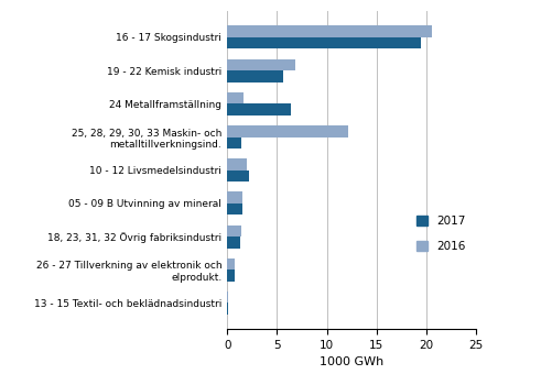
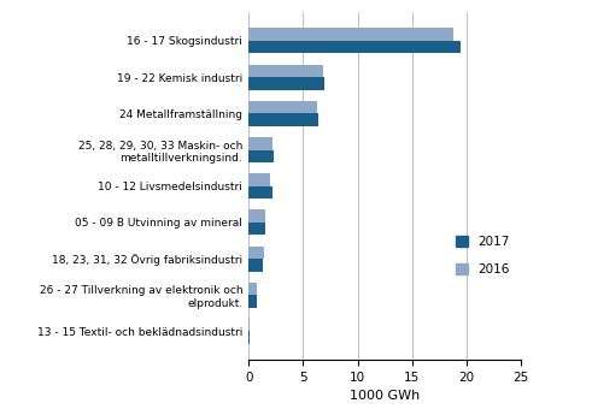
2016/16 - 17 Skogsindustri: 20.6 -> 18.8
2017/19 - 22 Kemisk industri: 5.6 -> 7.0
2016/24 Metallframställning: 1.6 -> 6.3
2016/25, 28, 29, 30, 33 Maskin- och metalltillverkningsind.: 12.2 -> 2.2
2017/25, 28, 29, 30, 33 Maskin- och metalltillverkningsind.: 1.4 -> 2.3
